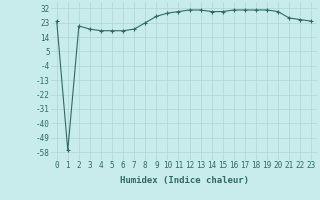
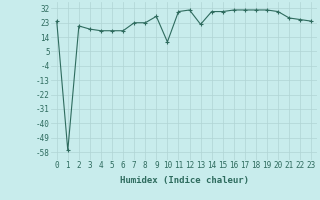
7: 19 -> 23
10: 29 -> 11
13: 31 -> 22
